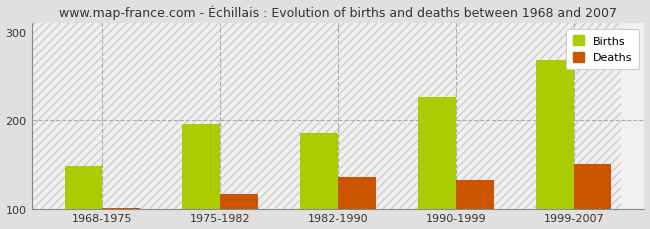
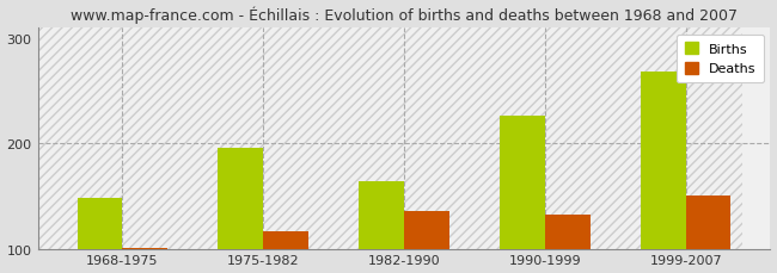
Births/1982-1990: 186 -> 164
